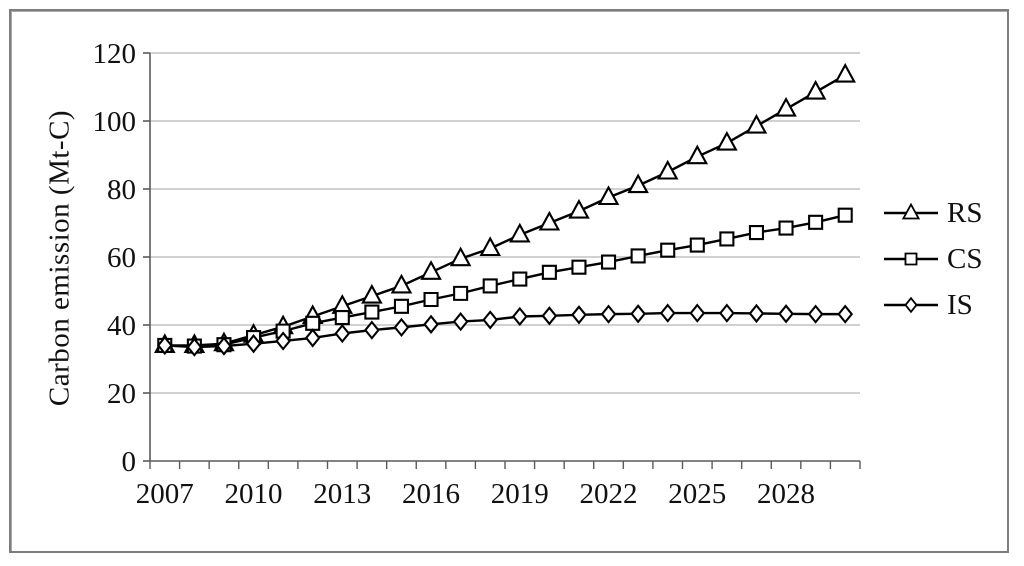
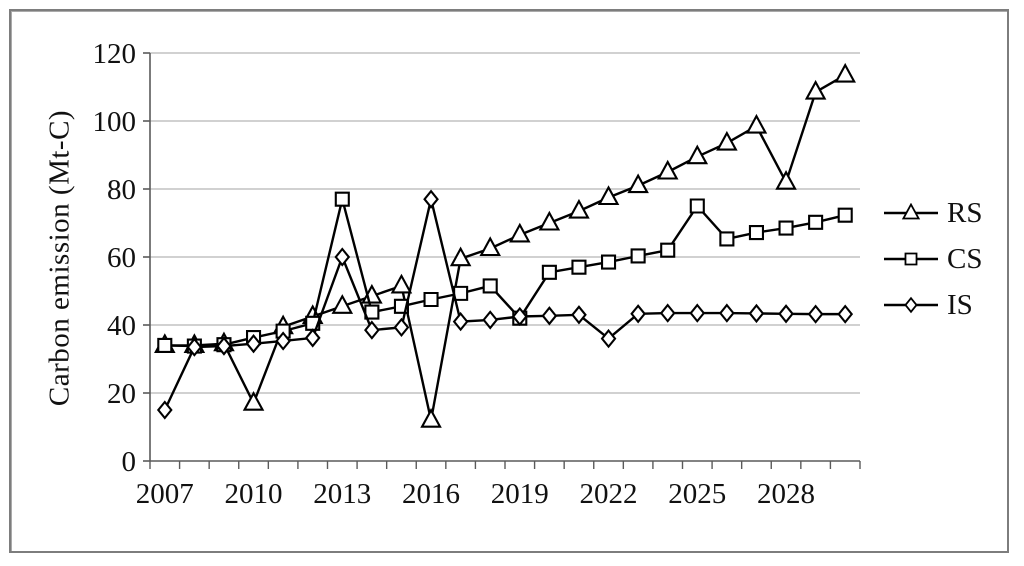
IS/2007: 34 -> 15
RS/2010: 37 -> 17
CS/2013: 42 -> 77
IS/2013: 38 -> 60
RS/2016: 56 -> 12
IS/2016: 40 -> 77
CS/2019: 54 -> 42
IS/2022: 43 -> 36
CS/2025: 64 -> 75
RS/2028: 104 -> 82
